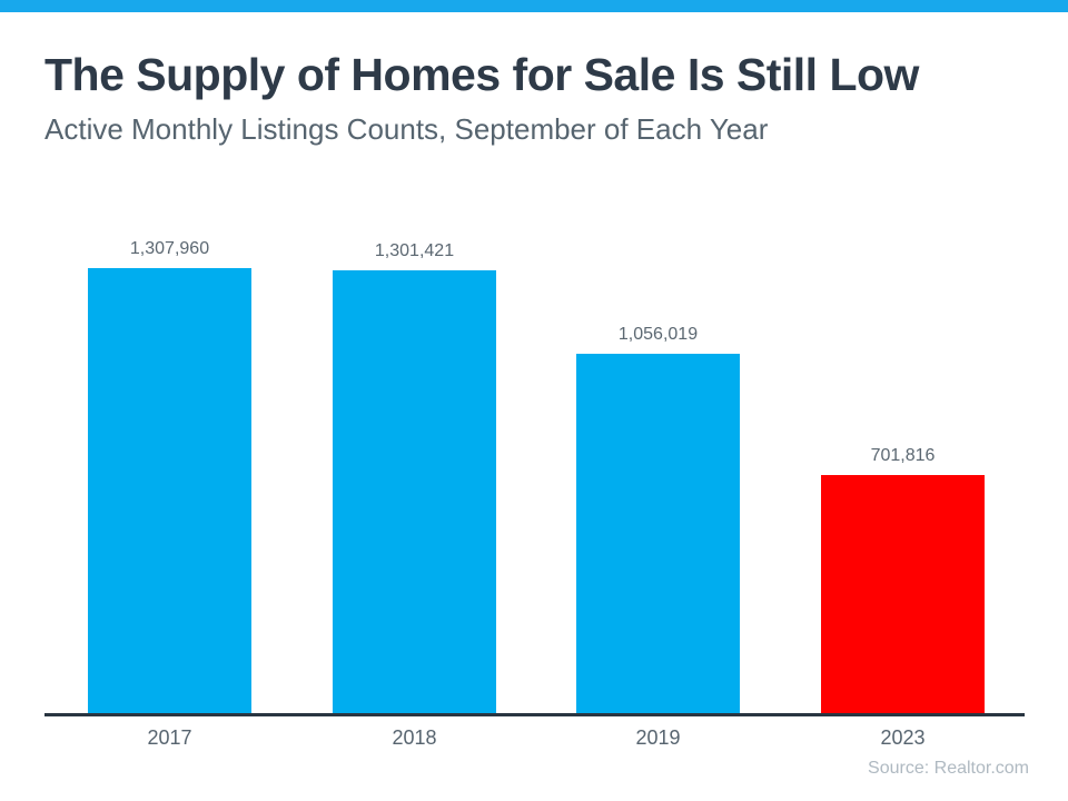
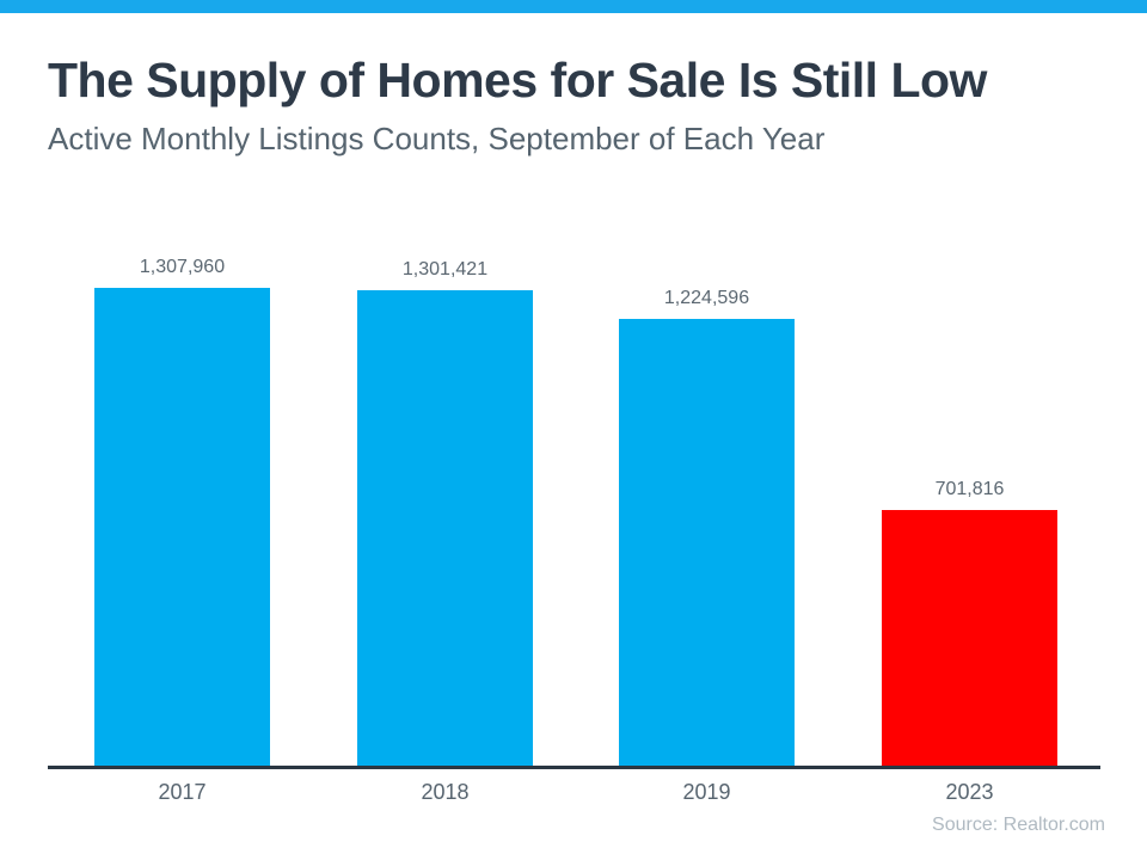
2019: 1,056,019 -> 1,224,596
